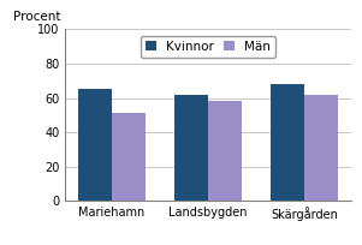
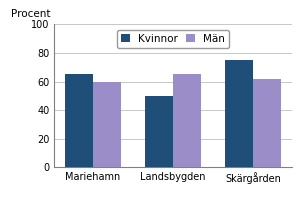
Män/Mariehamn: 51 -> 60
Kvinnor/Landsbygden: 62 -> 50
Män/Landsbygden: 58 -> 65
Kvinnor/Skärgården: 68 -> 75
